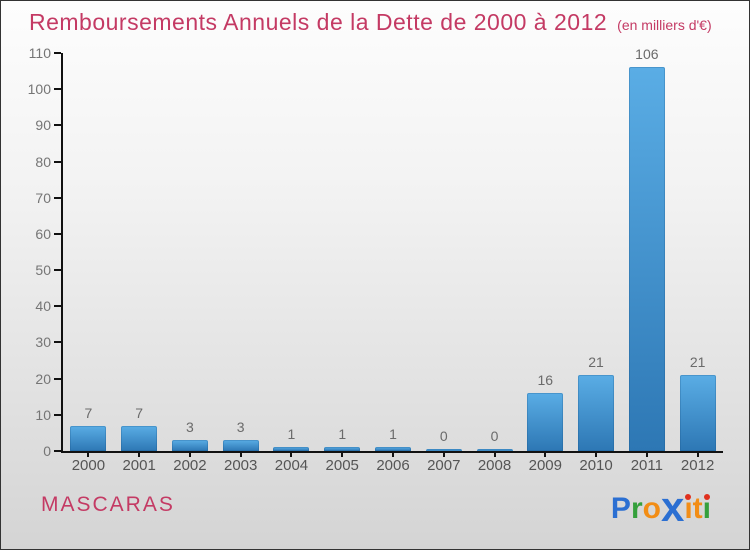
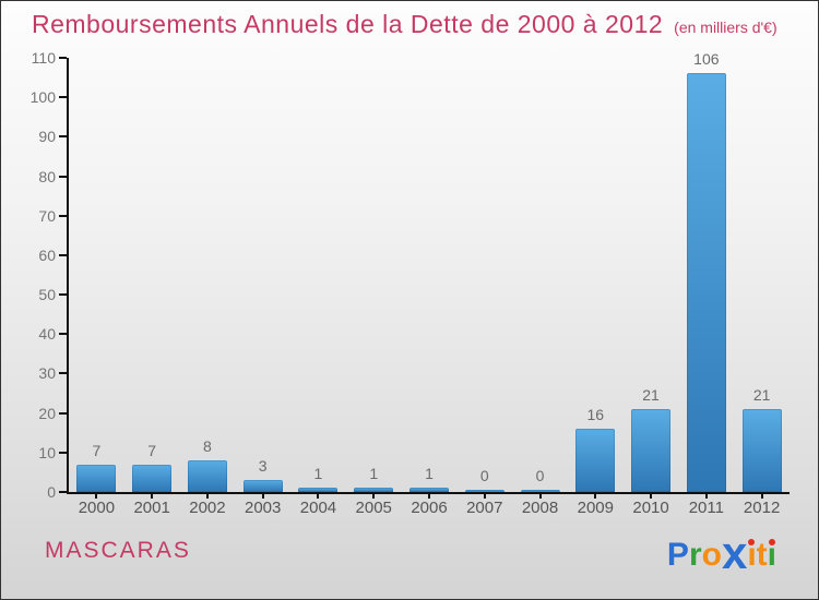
2002: 3 -> 8
